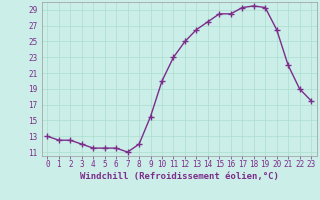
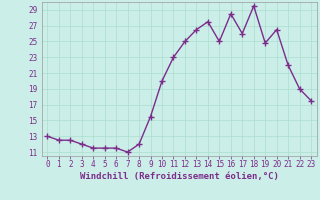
15: 28.5 -> 25.0
17: 29.3 -> 26.0
19: 29.3 -> 24.8
